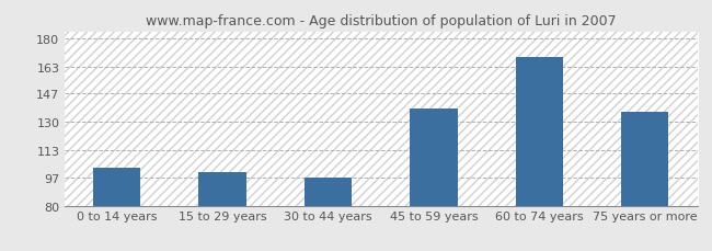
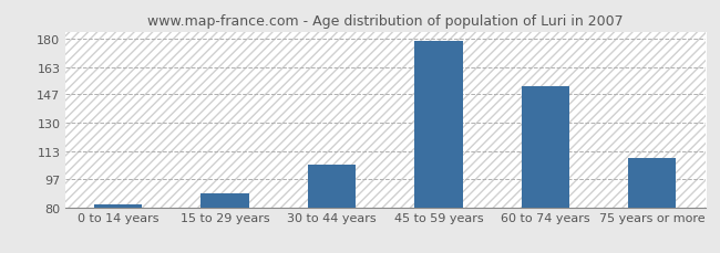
0 to 14 years: 103 -> 82
15 to 29 years: 100 -> 88
30 to 44 years: 97 -> 105
45 to 59 years: 138 -> 179
60 to 74 years: 169 -> 152
75 years or more: 136 -> 109
